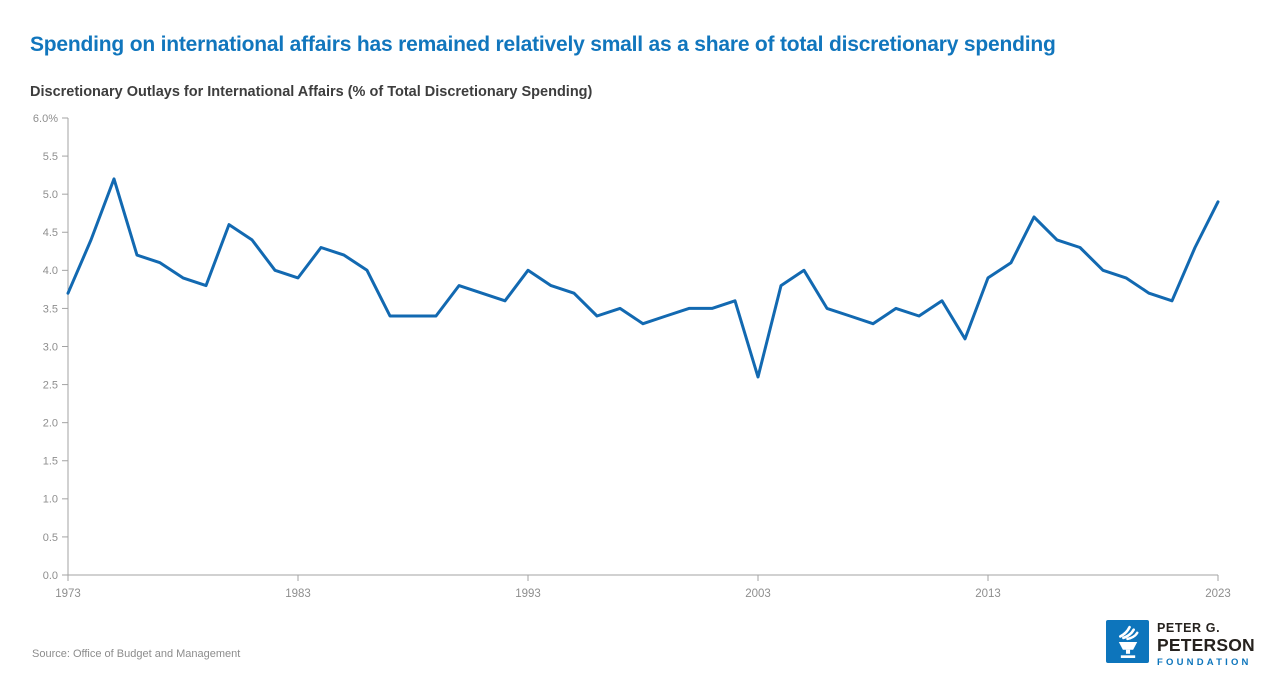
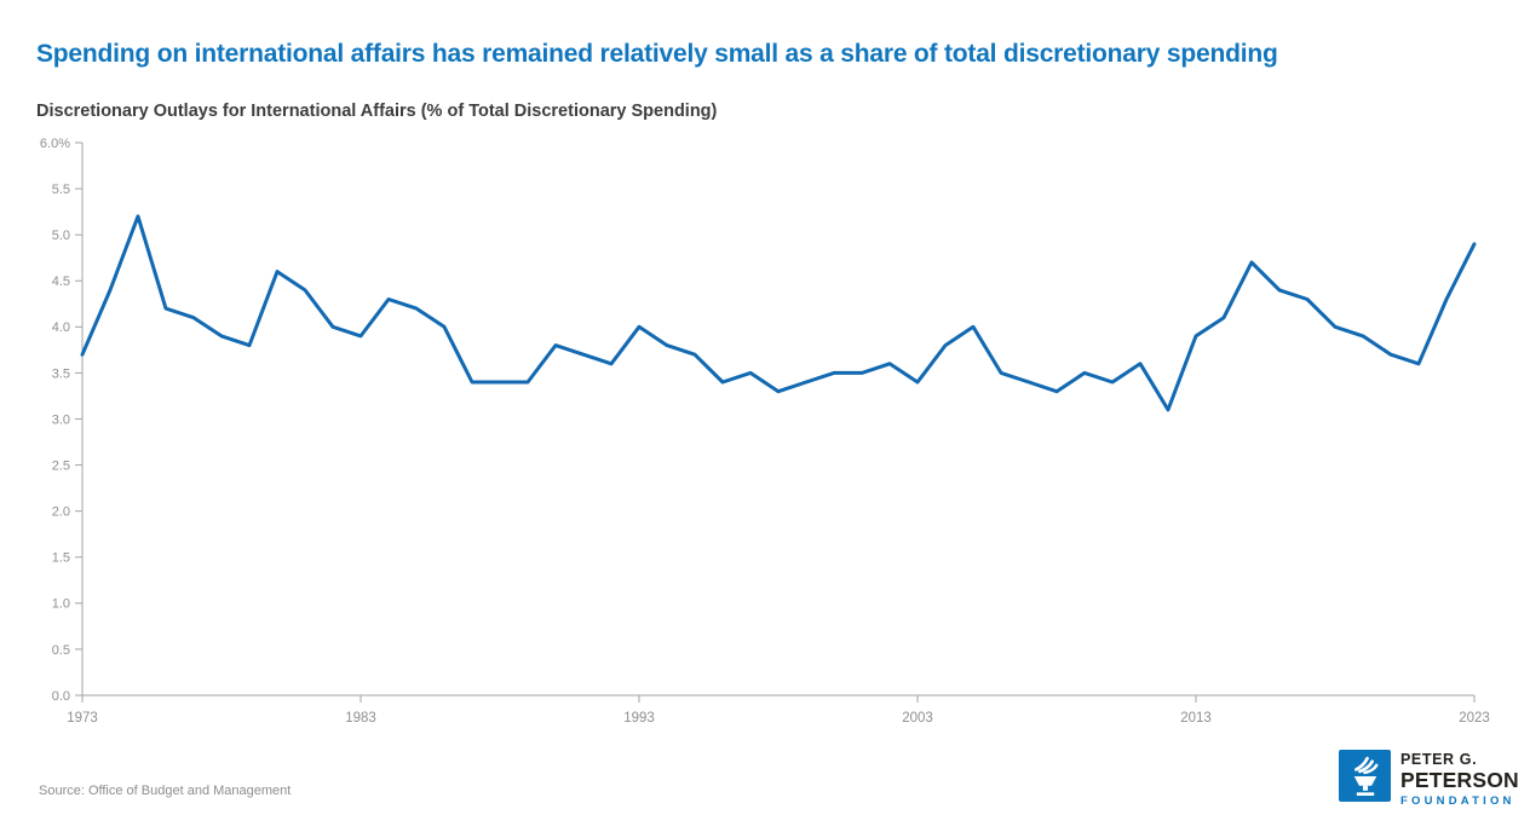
2003: 2.6% -> 3.4%
